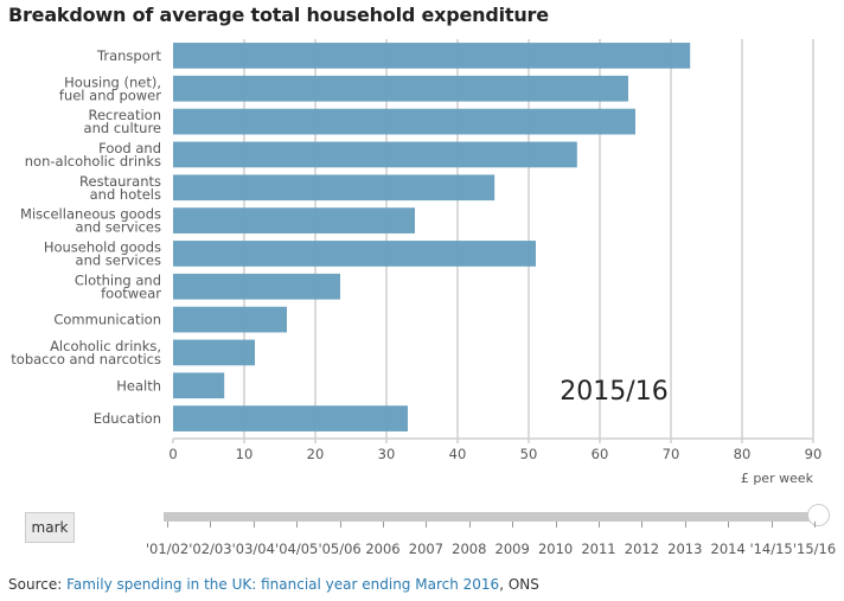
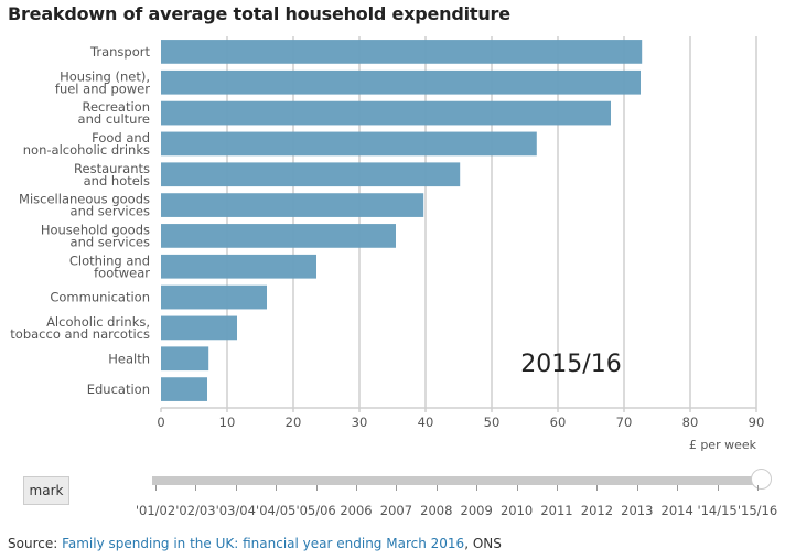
Housing (net), fuel and power: 64 -> 72
Recreation and culture: 65 -> 68
Miscellaneous goods and services: 34 -> 40
Household goods and services: 51 -> 36
Education: 33 -> 7
